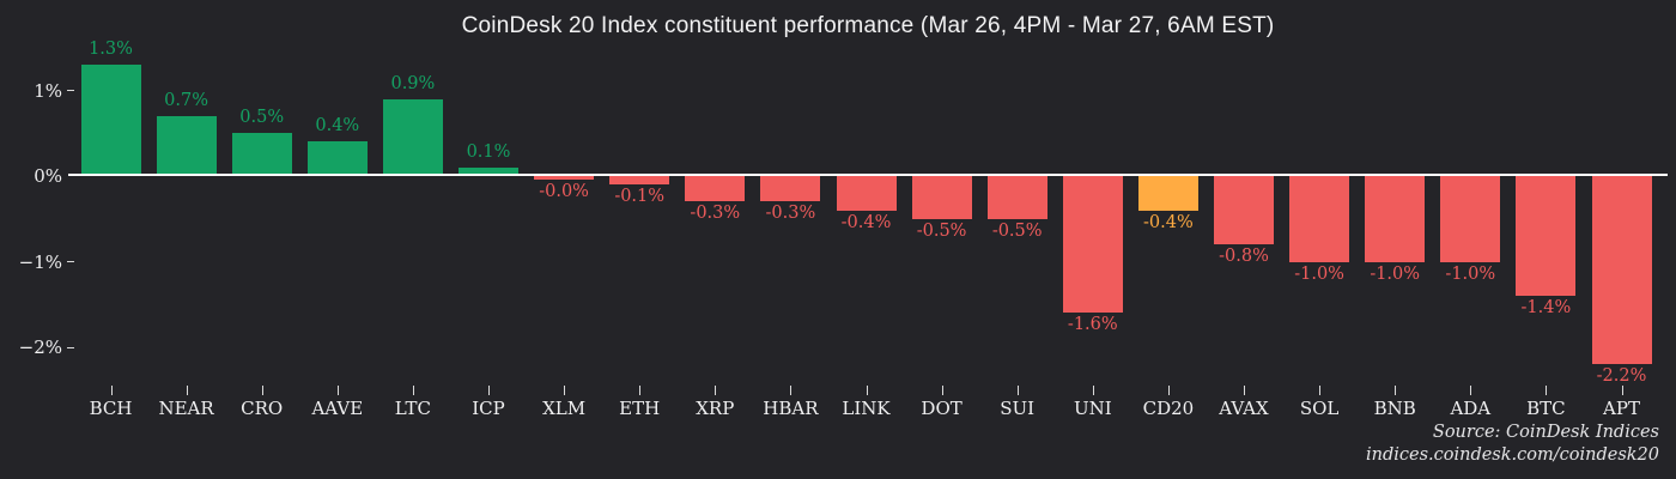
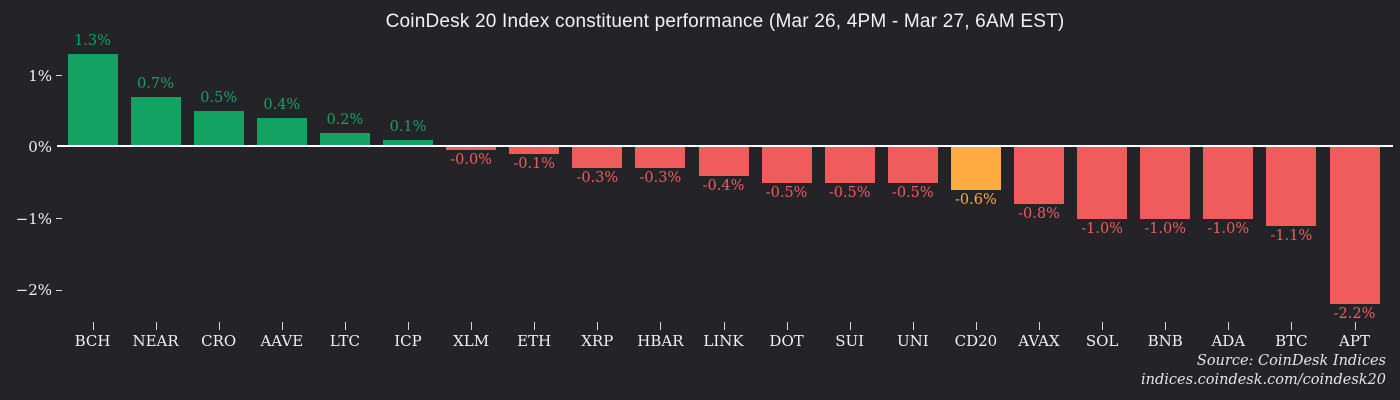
LTC: 0.9% -> 0.2%
UNI: -1.6% -> -0.5%
CD20: -0.4% -> -0.6%
BTC: -1.4% -> -1.1%
